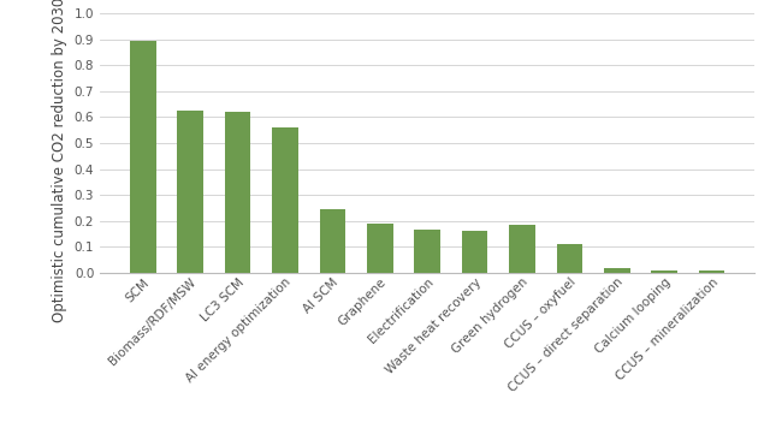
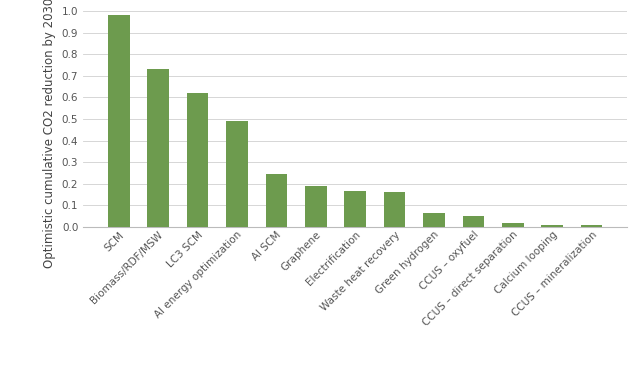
SCM: 0.895 -> 0.980
Biomass/RDF/MSW: 0.625 -> 0.730
AI energy optimization: 0.560 -> 0.490
Green hydrogen: 0.185 -> 0.063
CCUS – oxyfuel: 0.110 -> 0.052
